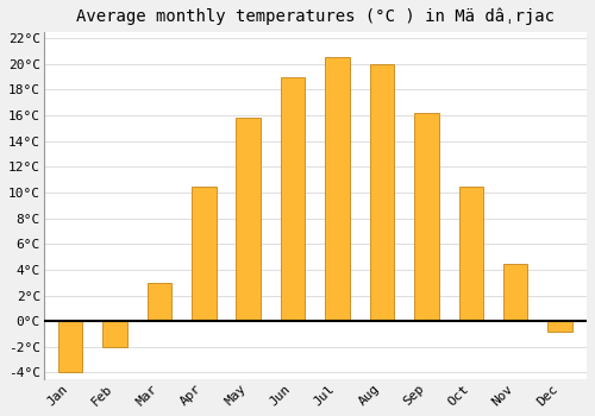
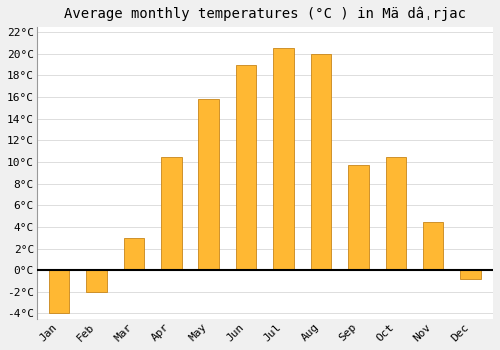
Sep: 16.2°C -> 9.7°C
